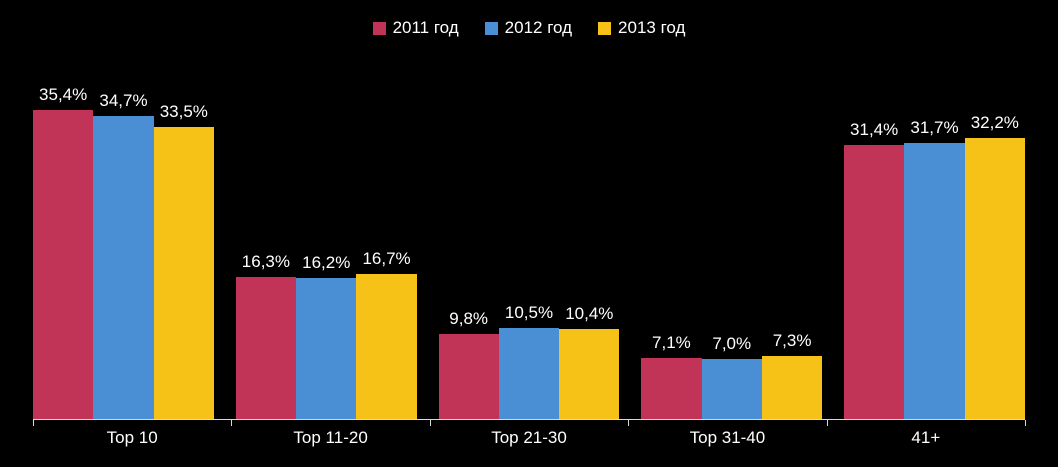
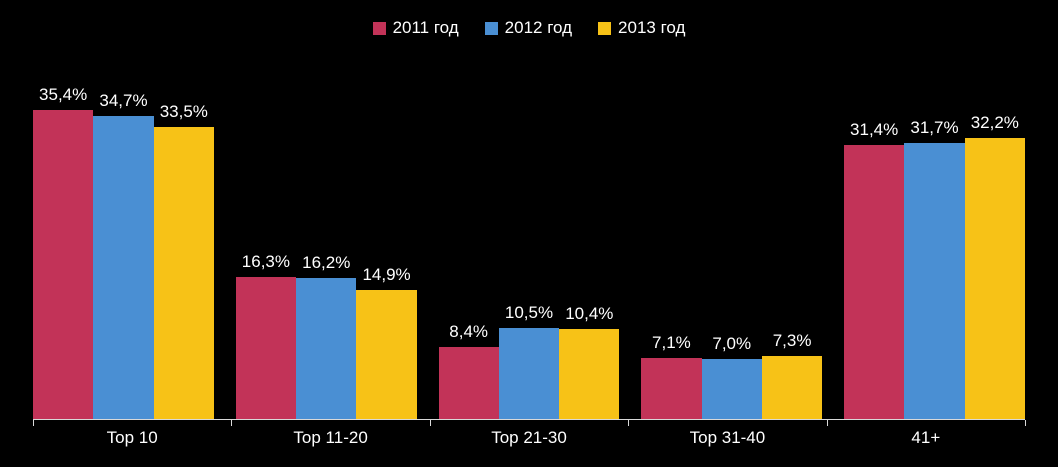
2013 год/Top 11-20: 16,7% -> 14,9%
2011 год/Top 21-30: 9,8% -> 8,4%
